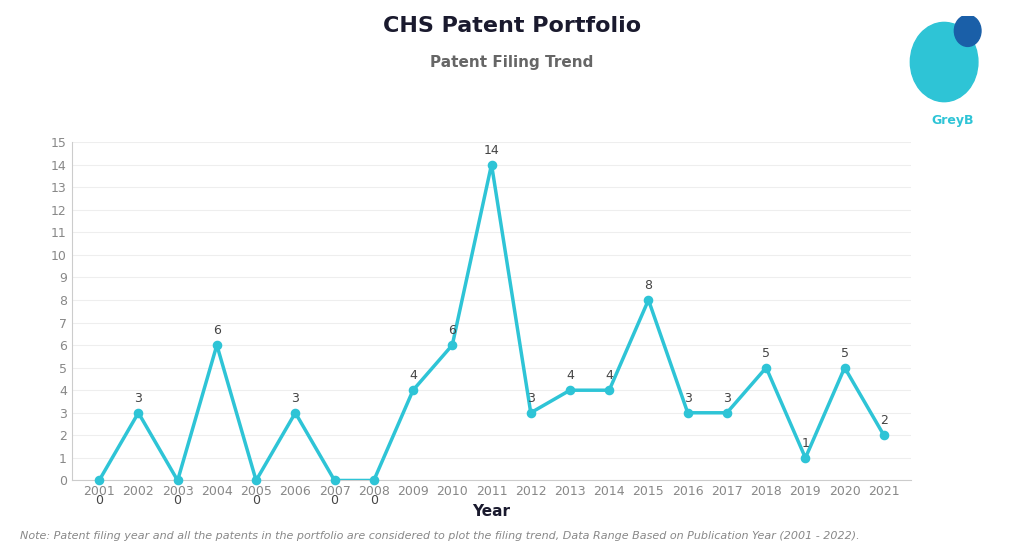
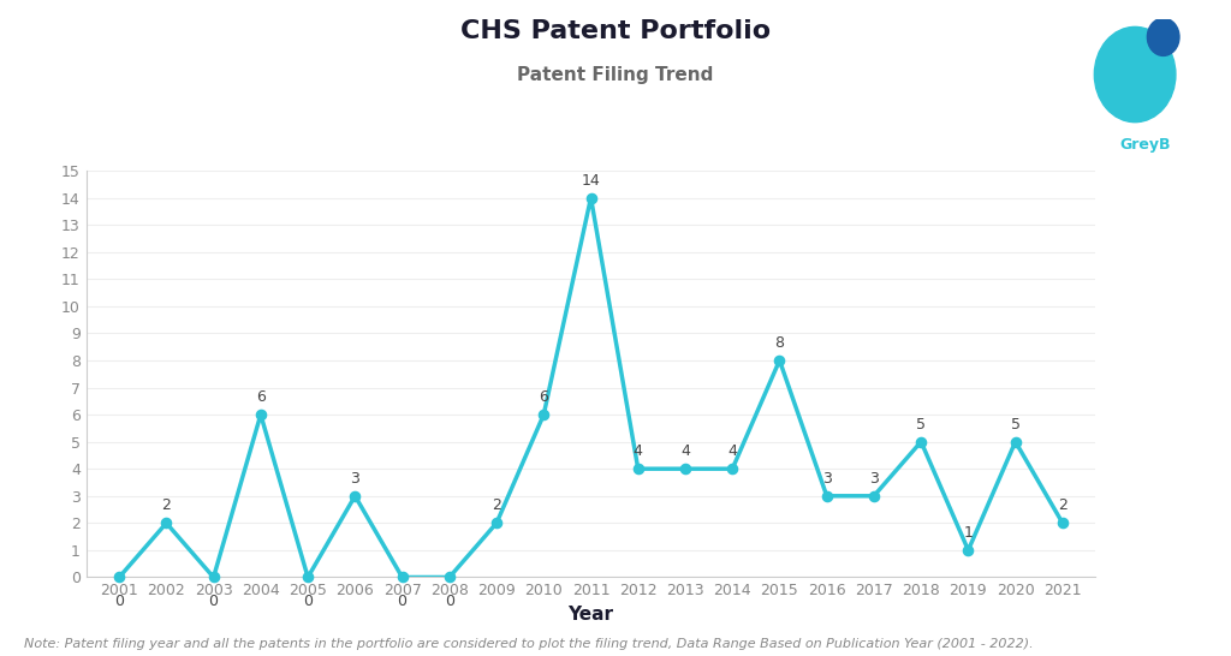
2002: 3 -> 2
2009: 4 -> 2
2012: 3 -> 4
